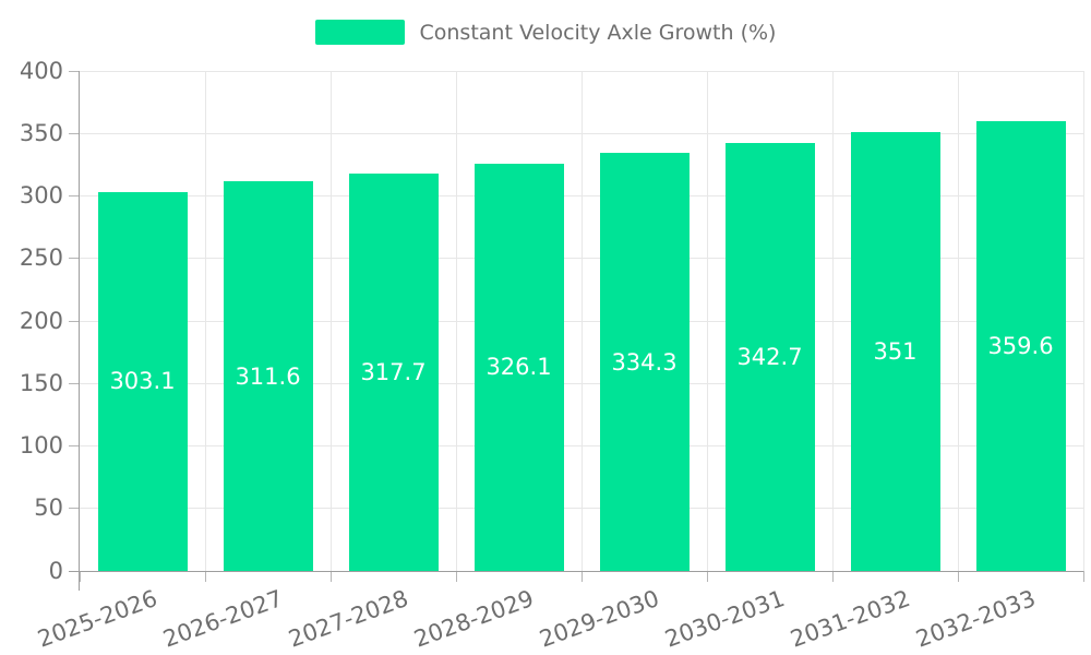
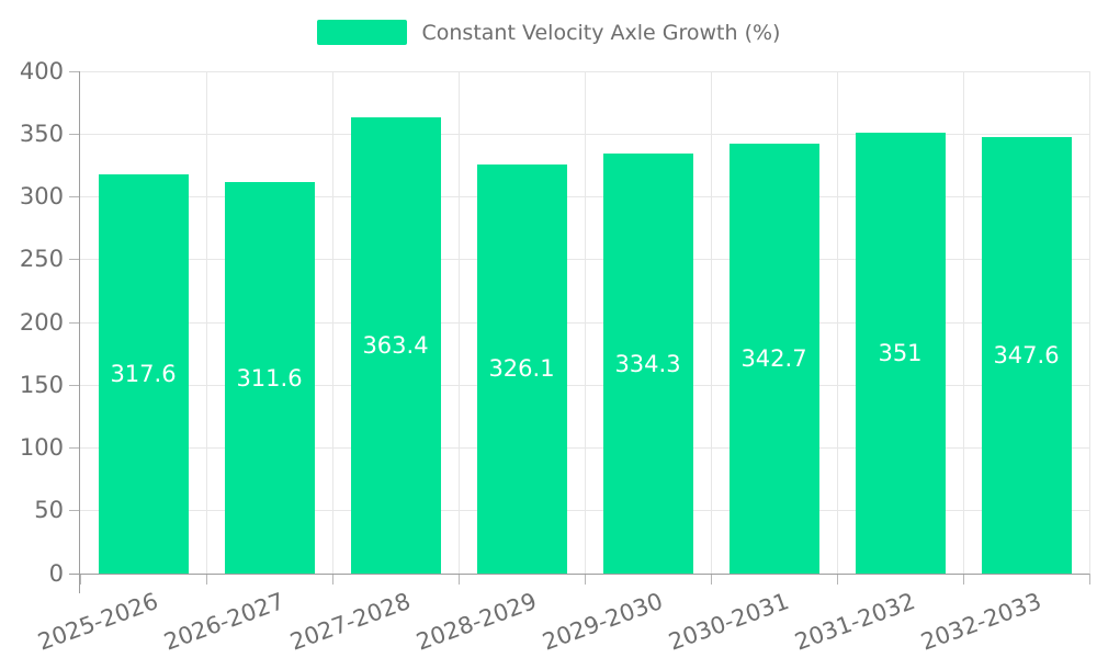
2025-2026: 303.1 -> 317.6
2027-2028: 317.7 -> 363.4
2032-2033: 359.6 -> 347.6
